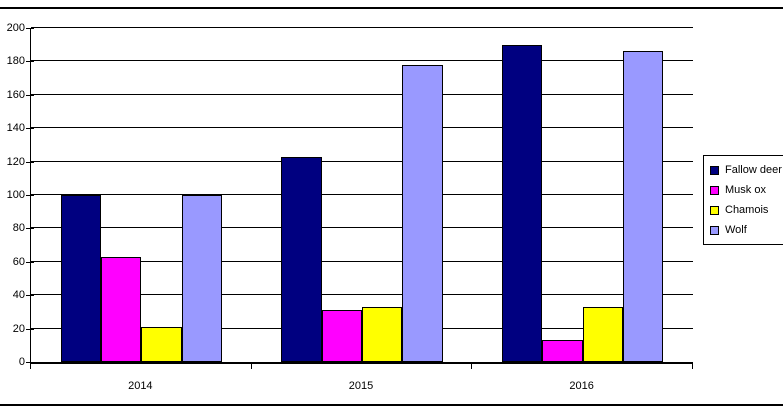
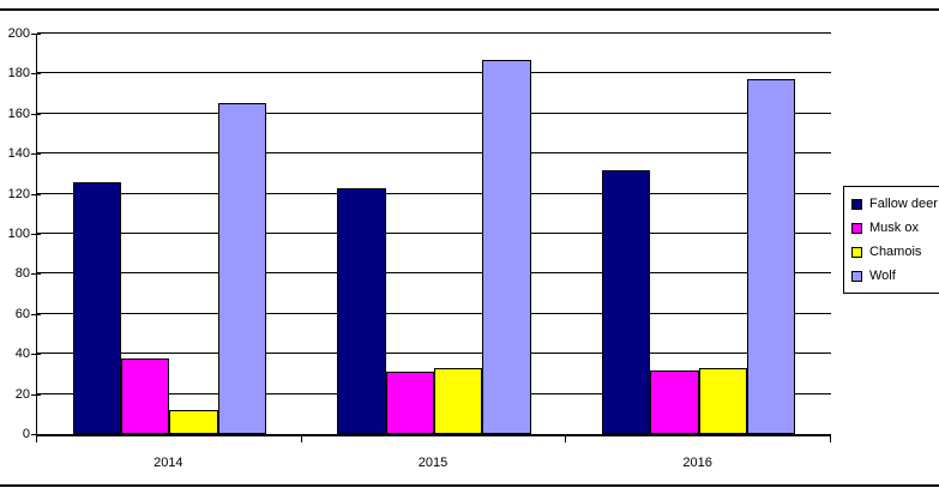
Fallow deer/2014: 100 -> 126
Musk ox/2014: 63 -> 38
Chamois/2014: 21 -> 12
Wolf/2014: 100 -> 165
Wolf/2015: 178 -> 187
Fallow deer/2016: 190 -> 132
Musk ox/2016: 13 -> 32
Wolf/2016: 186 -> 177
